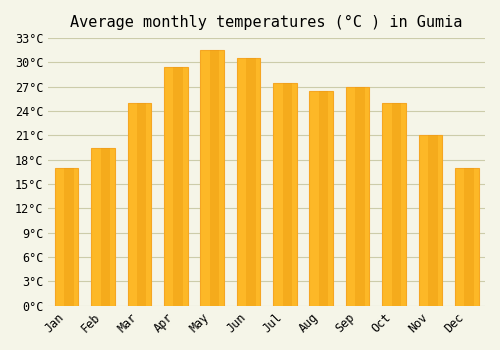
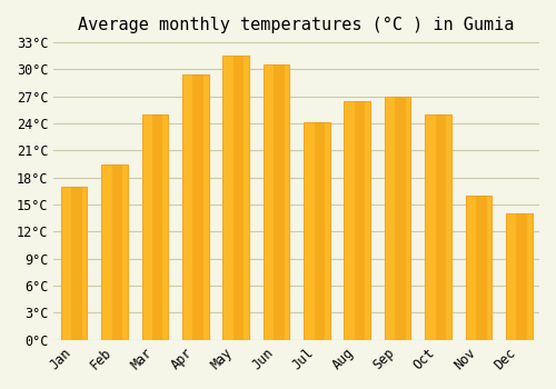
Jul: 27.5°C -> 24.2°C
Nov: 21.0°C -> 16.0°C
Dec: 17.0°C -> 14.0°C
